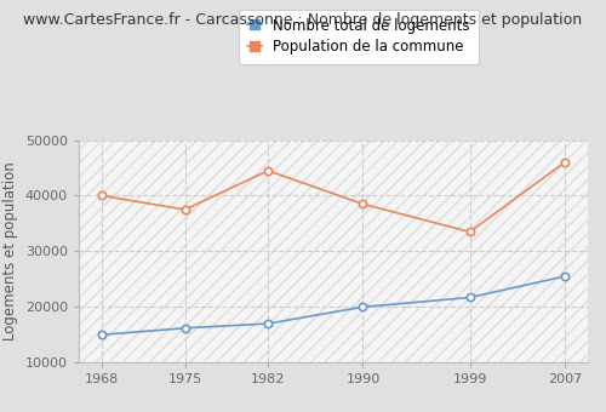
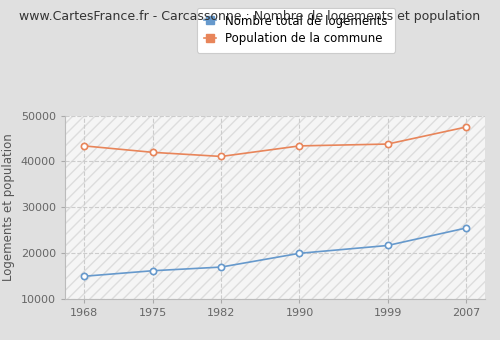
Population de la commune/1968: 40000 -> 43400
Population de la commune/1975: 37500 -> 42000
Population de la commune/1982: 44500 -> 41100
Population de la commune/1990: 38500 -> 43400
Population de la commune/1999: 33500 -> 43800
Population de la commune/2007: 46000 -> 47500
